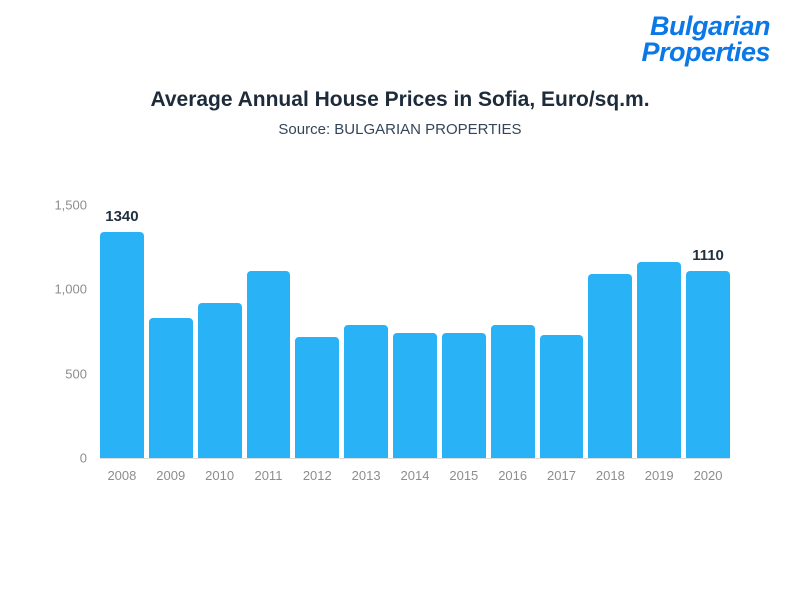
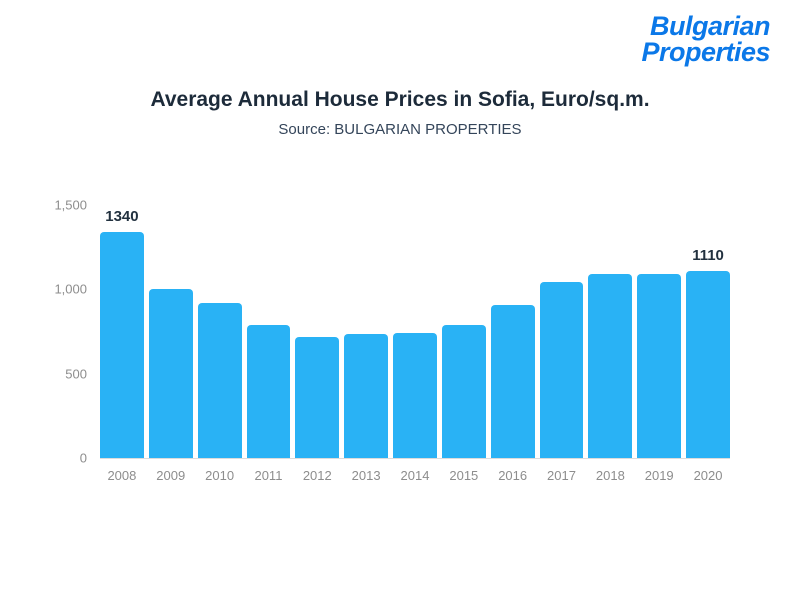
2009: 830 -> 1000
2011: 1110 -> 790
2013: 790 -> 740
2015: 740 -> 790
2016: 790 -> 900
2017: 730 -> 1040
2019: 1160 -> 1090
